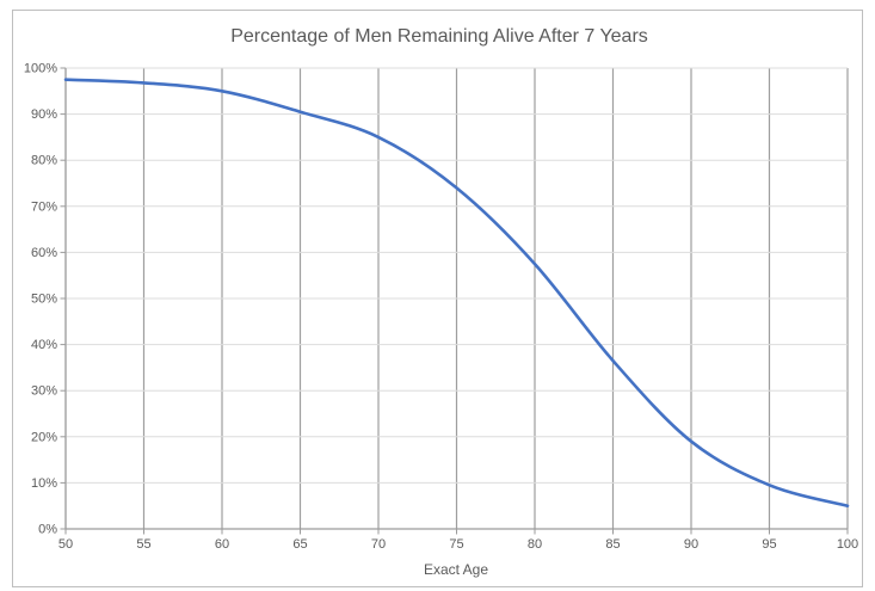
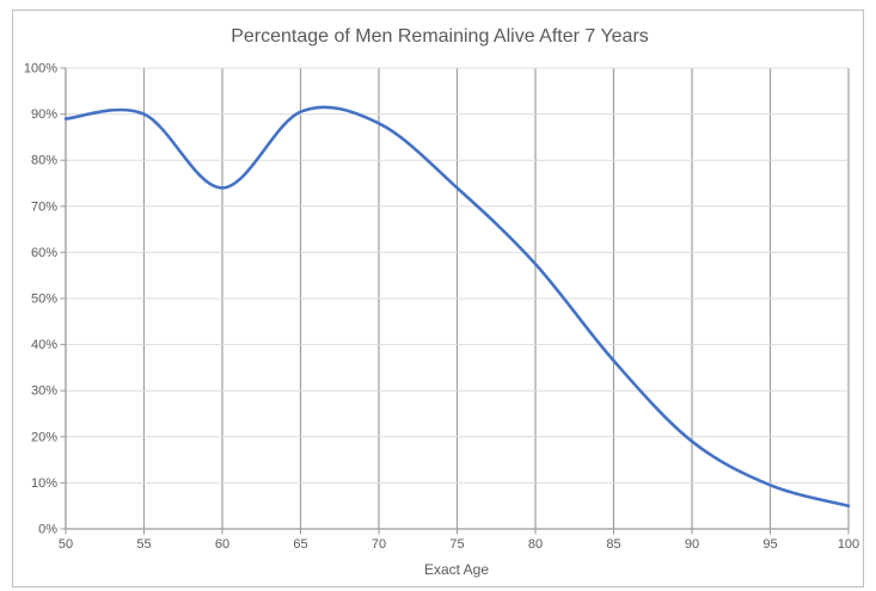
50: 98% -> 89%
55: 97% -> 90%
60: 95% -> 74%
70: 85% -> 88%
